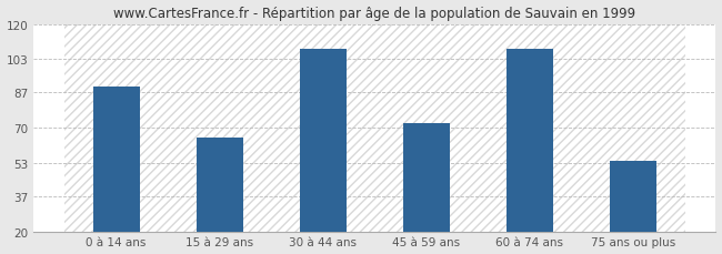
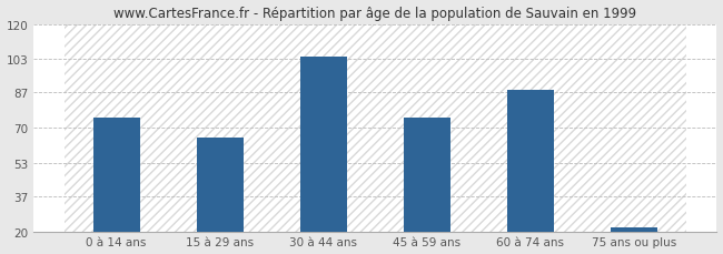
0 à 14 ans: 90 -> 75
30 à 44 ans: 108 -> 104
45 à 59 ans: 72 -> 75
60 à 74 ans: 108 -> 88
75 ans ou plus: 54 -> 22
